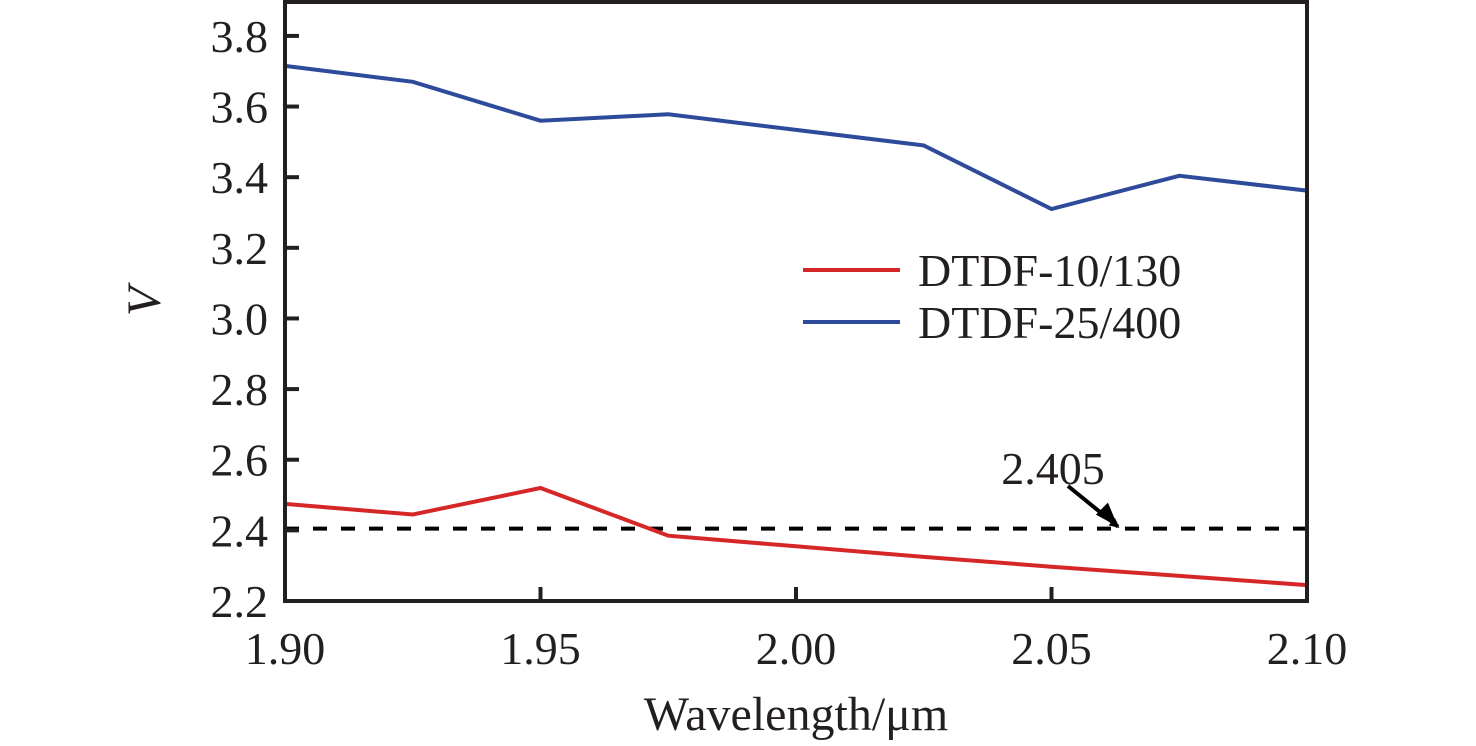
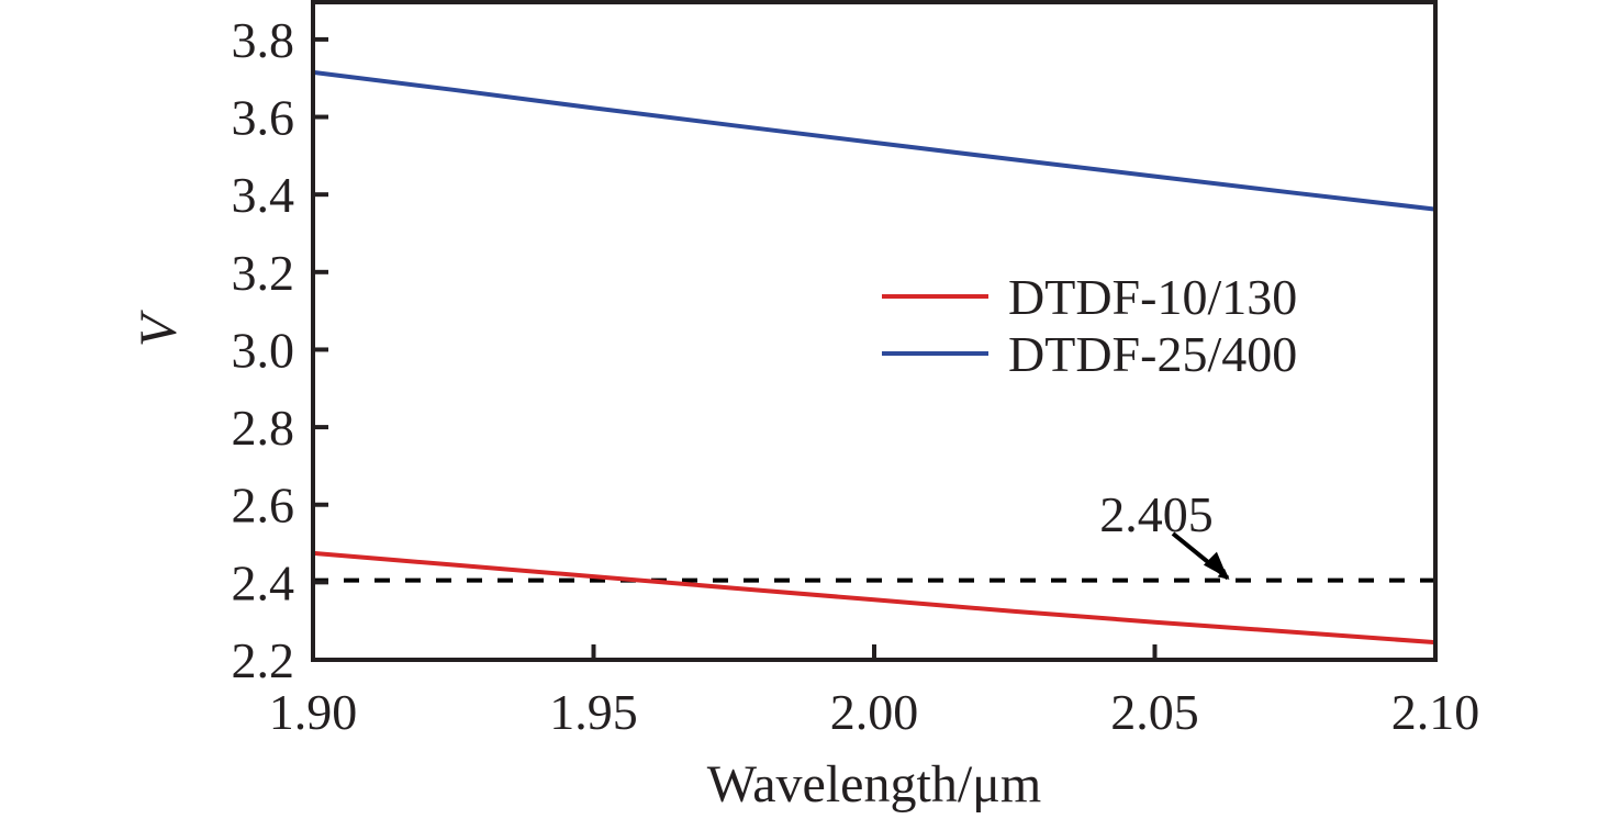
DTDF-10/130/1.95: 2.52 -> 2.42
DTDF-25/400/1.95: 3.56 -> 3.62
DTDF-25/400/2.05: 3.31 -> 3.45
